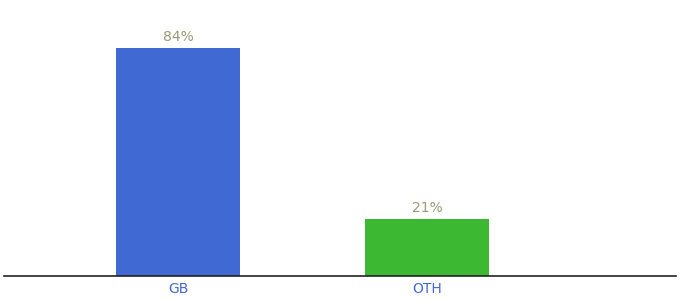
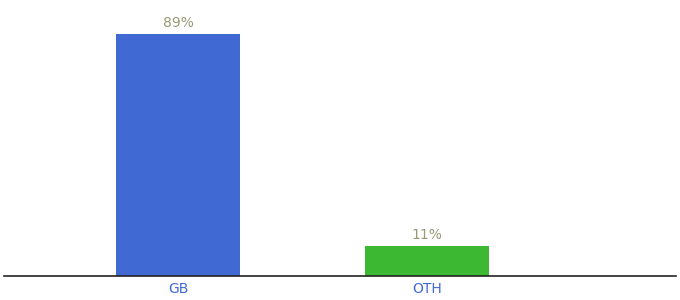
GB: 84% -> 89%
OTH: 21% -> 11%
